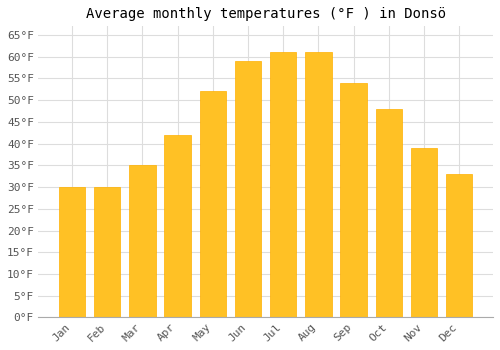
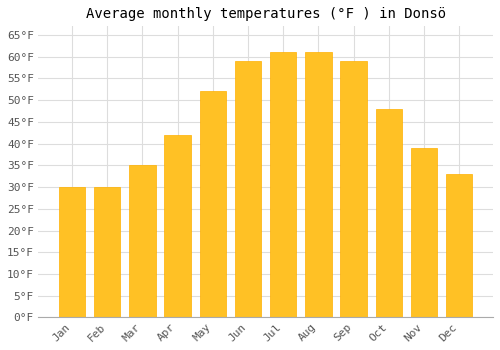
Sep: 54°F -> 59°F
